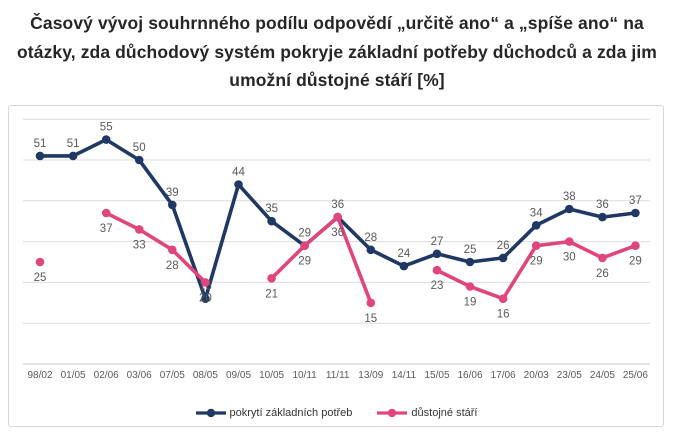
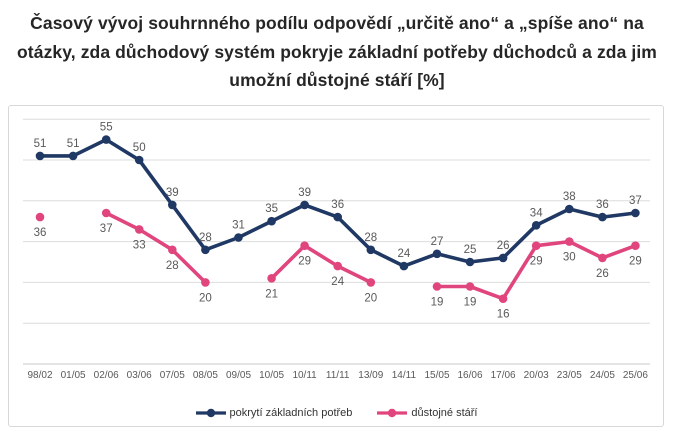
důstojné stáří/98/02: 25 -> 36
pokrytí základních potřeb/08/05: 16 -> 28
pokrytí základních potřeb/09/05: 44 -> 31
pokrytí základních potřeb/10/11: 29 -> 39
důstojné stáří/11/11: 36 -> 24
důstojné stáří/13/09: 15 -> 20
důstojné stáří/15/05: 23 -> 19
